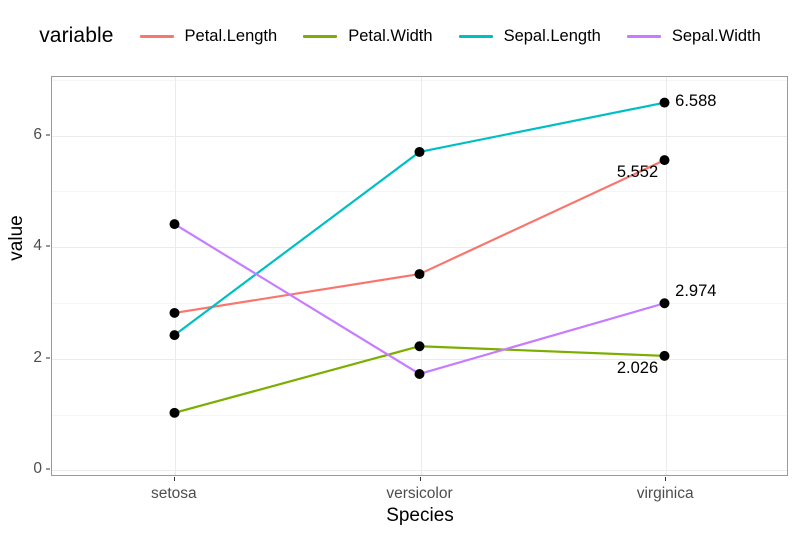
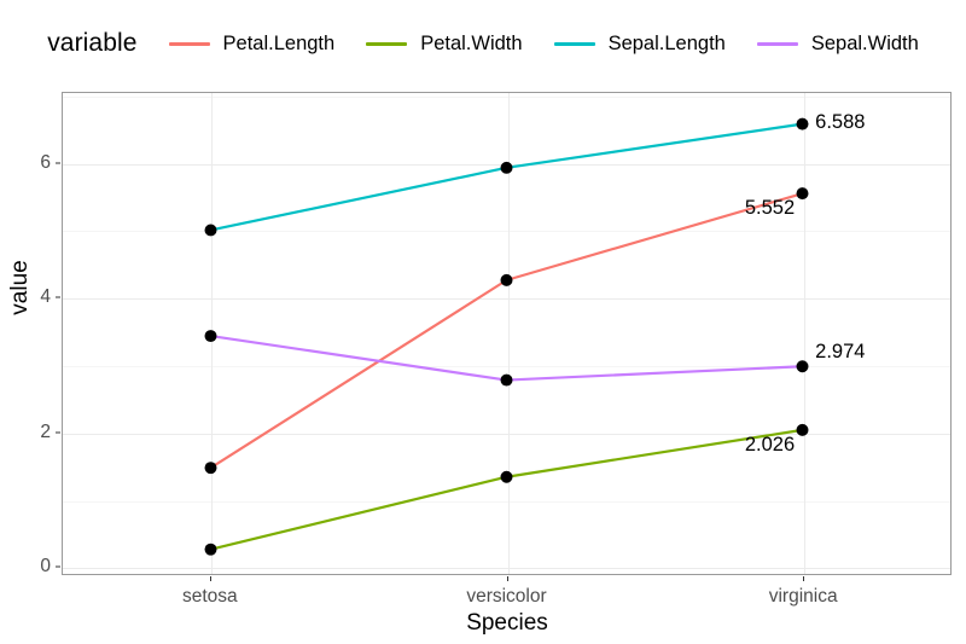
Petal.Length/setosa: 2.8 -> 1.5
Petal.Width/setosa: 1.0 -> 0.2
Sepal.Length/setosa: 2.4 -> 5.0
Sepal.Width/setosa: 4.4 -> 3.4
Petal.Length/versicolor: 3.5 -> 4.3
Petal.Width/versicolor: 2.2 -> 1.3
Sepal.Length/versicolor: 5.7 -> 5.9
Sepal.Width/versicolor: 1.7 -> 2.8
